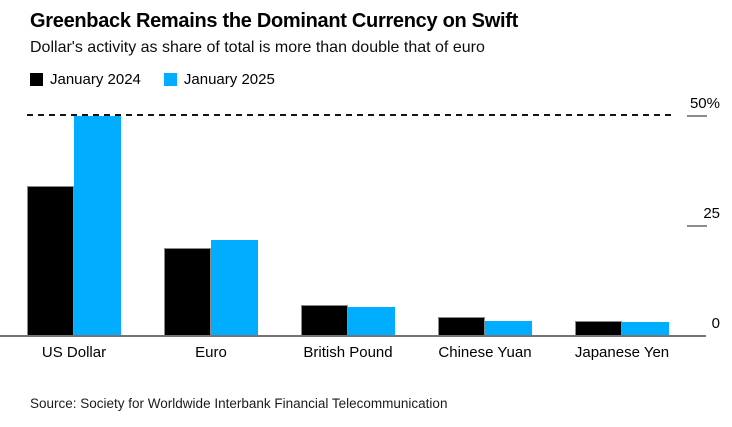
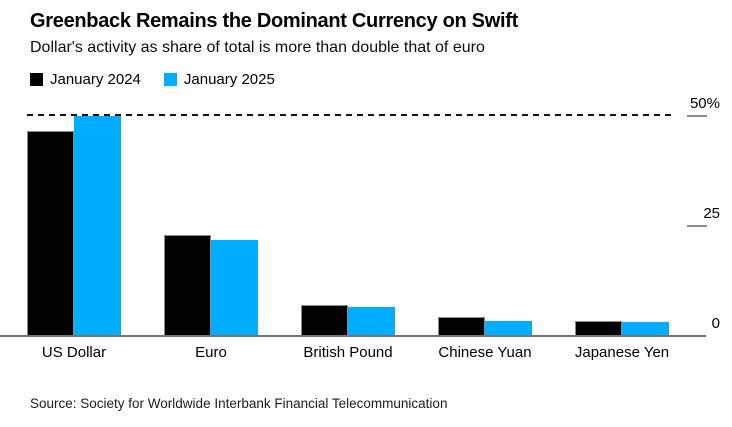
January 2024/US Dollar: 34% -> 47%
January 2024/Euro: 20% -> 23%
